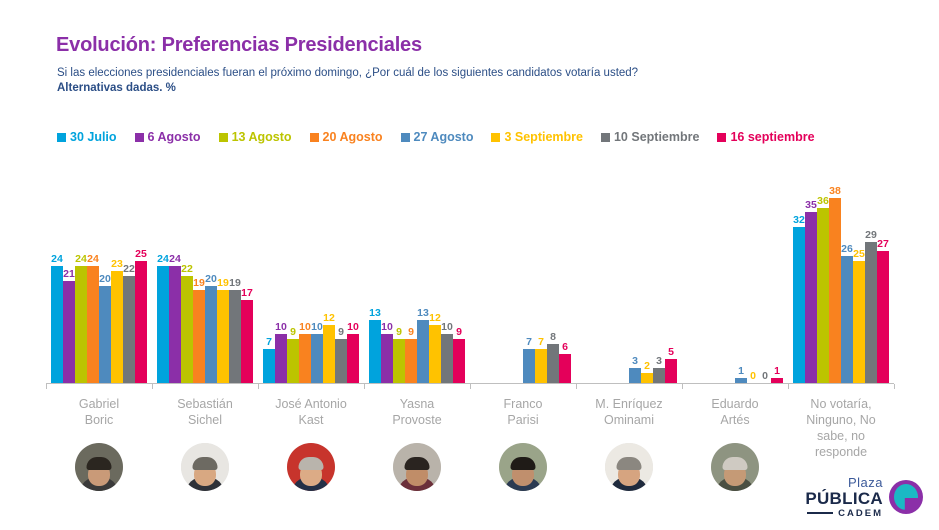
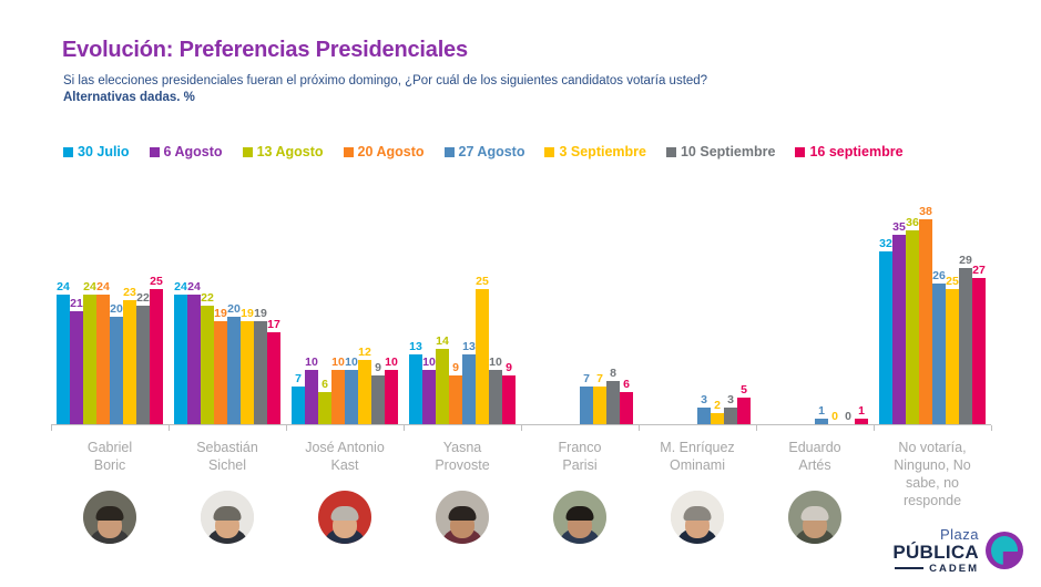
13 Agosto/José Antonio Kast: 9 -> 6
13 Agosto/Yasna Provoste: 9 -> 14
3 Septiembre/Yasna Provoste: 12 -> 25
